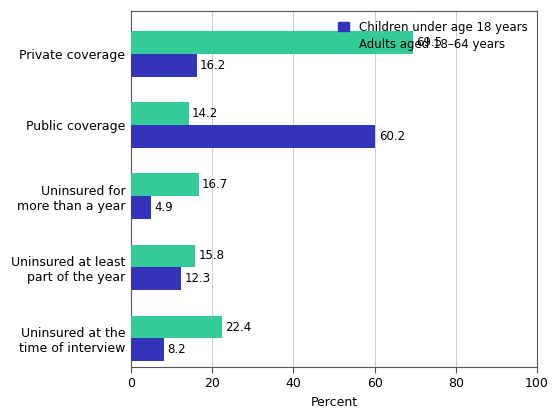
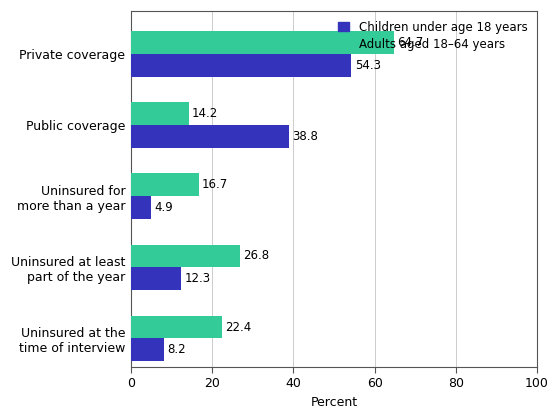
Adults aged 18–64 years/Private coverage: 69.5 -> 64.7
Children under age 18 years/Private coverage: 16.2 -> 54.3
Children under age 18 years/Public coverage: 60.2 -> 38.8
Adults aged 18–64 years/Uninsured at least part of the year: 15.8 -> 26.8
